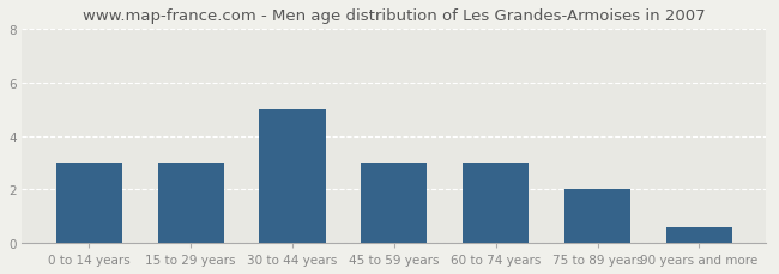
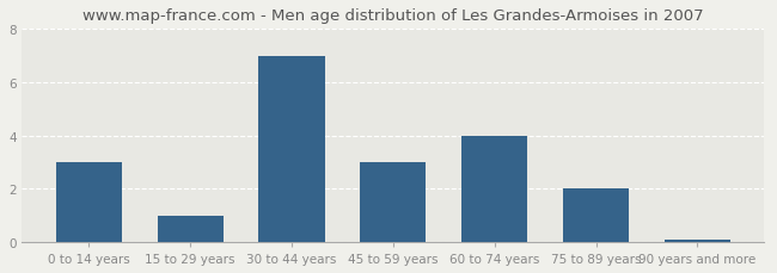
15 to 29 years: 3.0 -> 1.0
30 to 44 years: 5.0 -> 7.0
60 to 74 years: 3.0 -> 4.0
90 years and more: 0.6 -> 0.1
